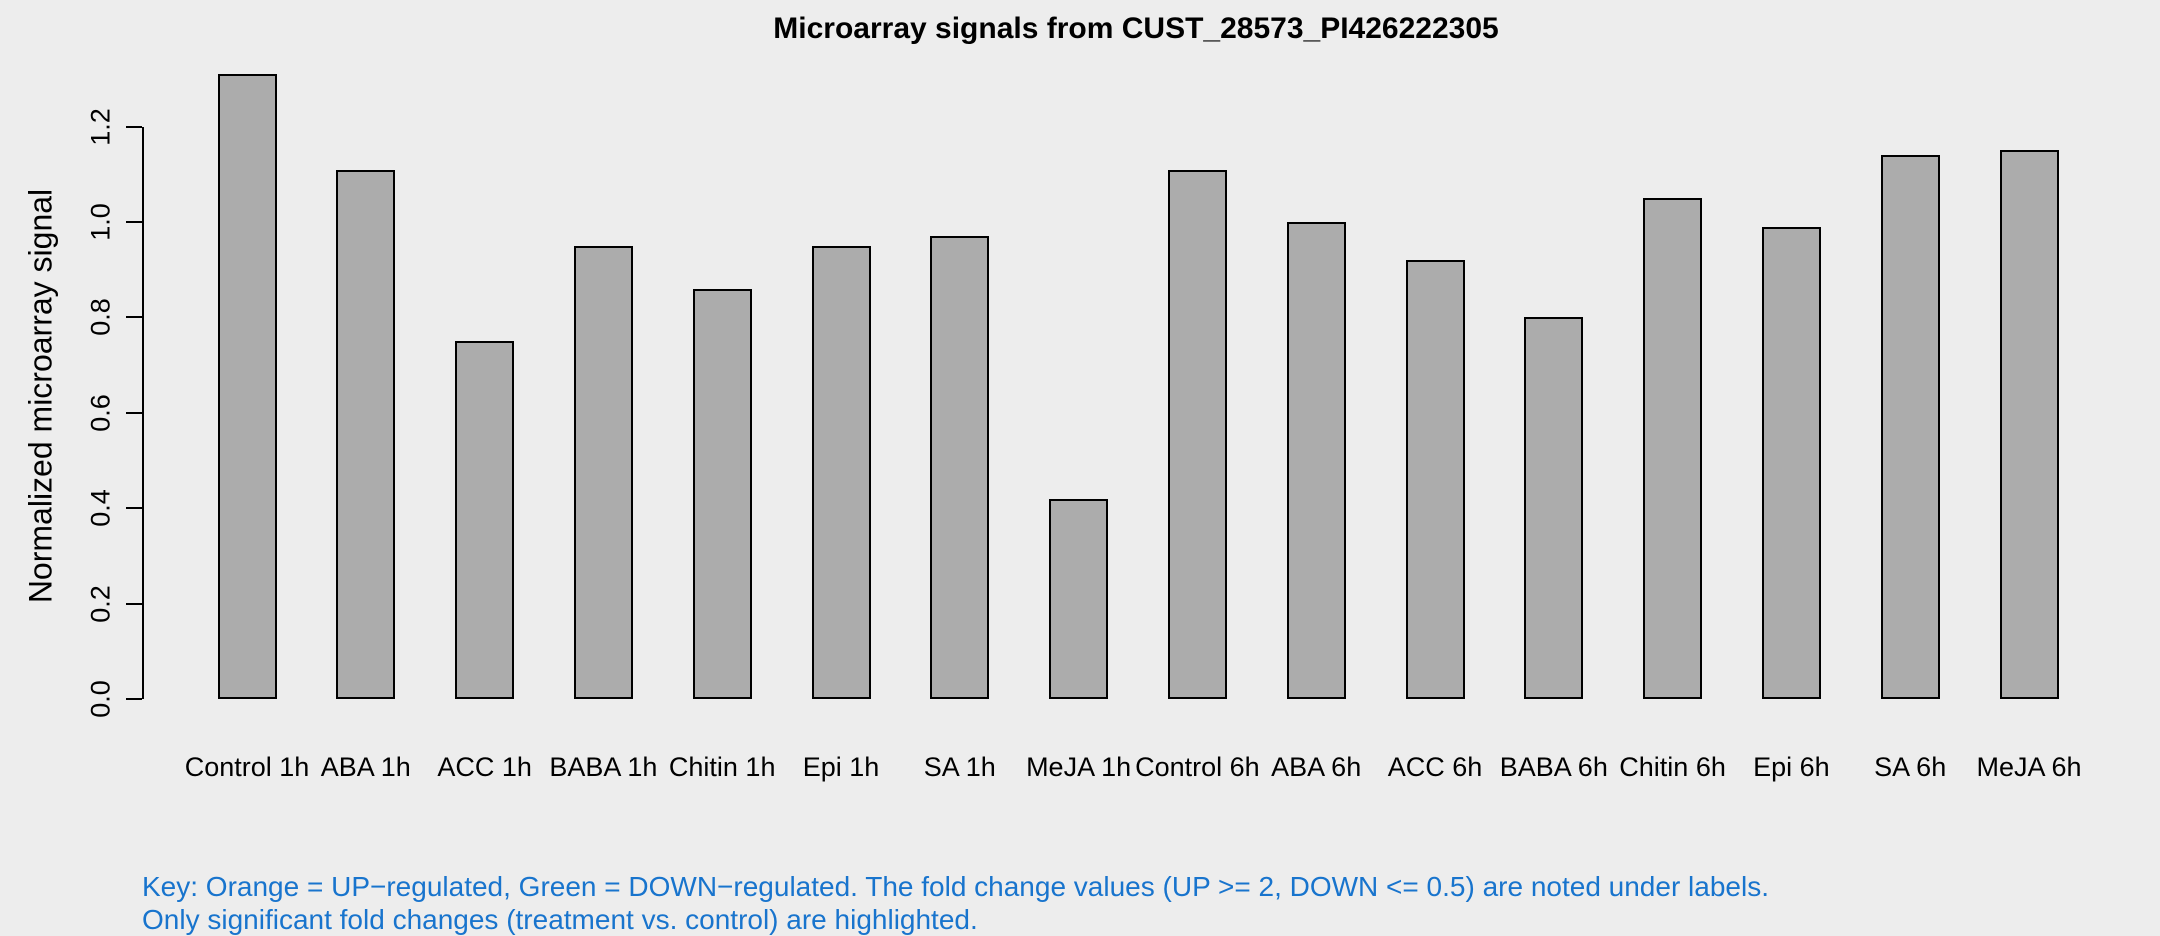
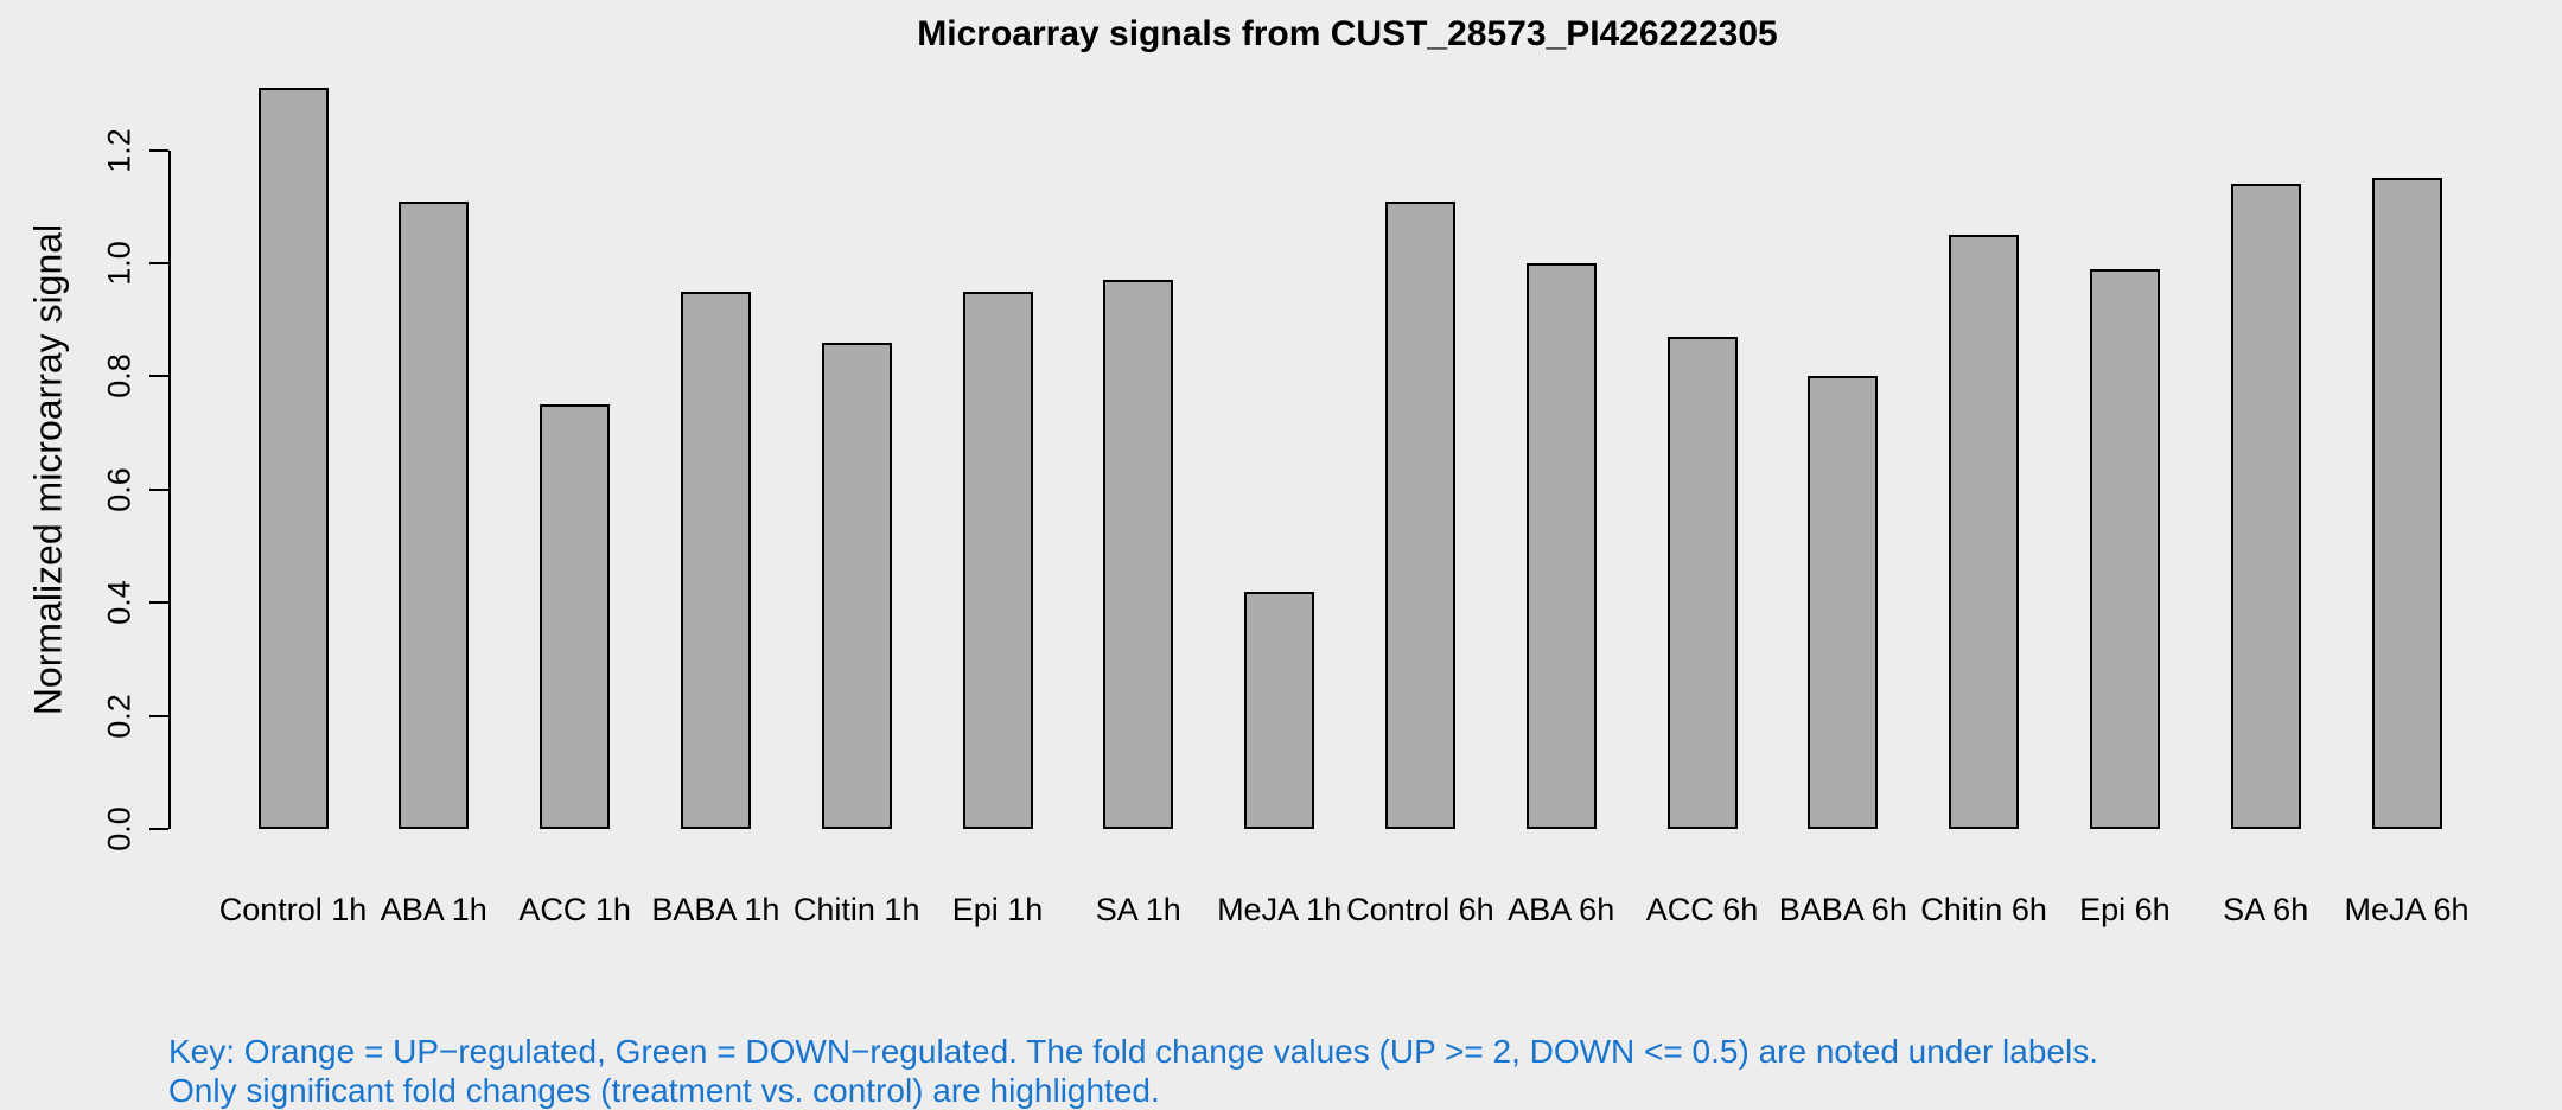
ACC 6h: 0.92 -> 0.87
